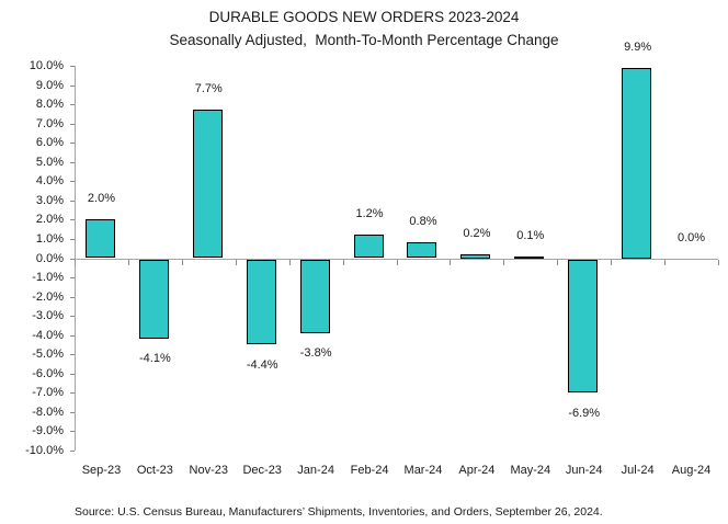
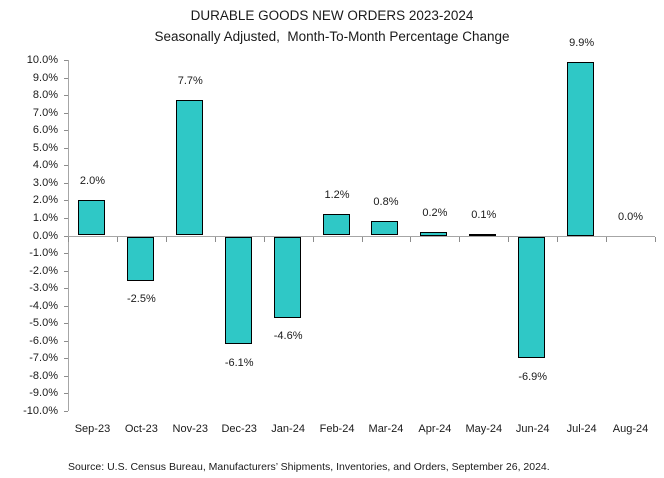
Oct-23: -4.1% -> -2.5%
Dec-23: -4.4% -> -6.1%
Jan-24: -3.8% -> -4.6%
